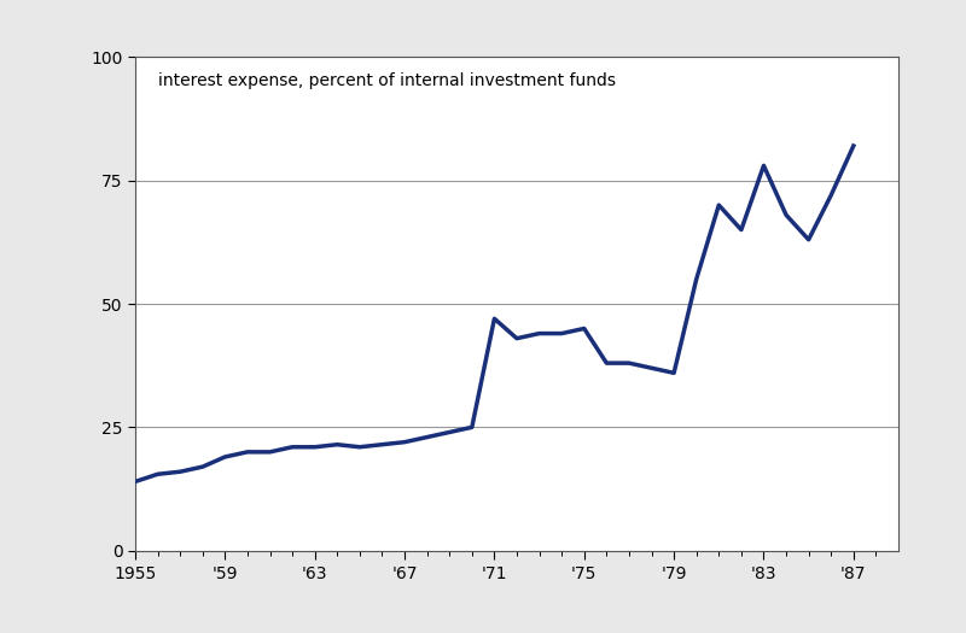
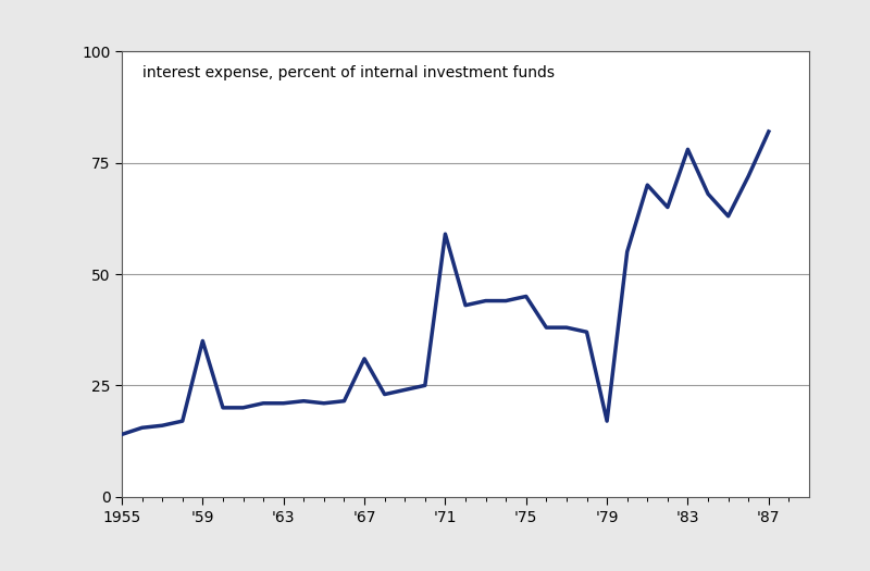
'59: 19.0 -> 35.0
'67: 22.0 -> 31.0
'71: 47.0 -> 59.0
'79: 36.0 -> 17.0
